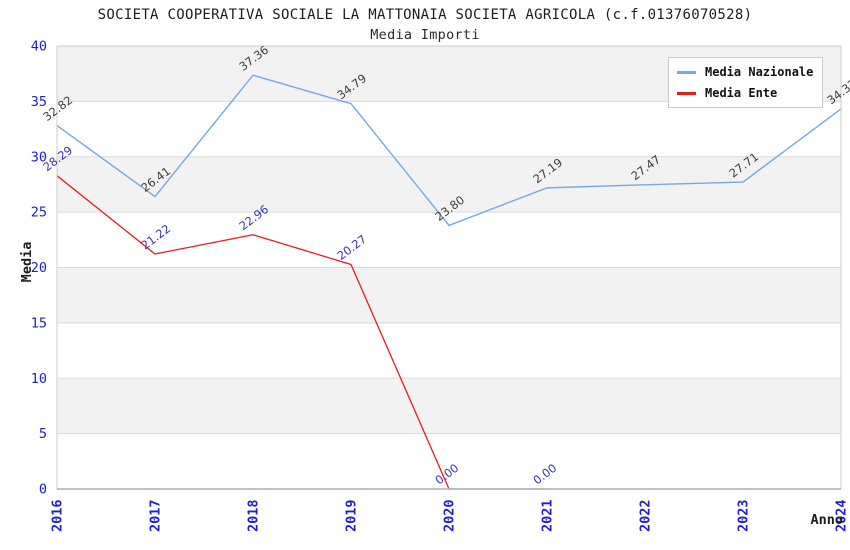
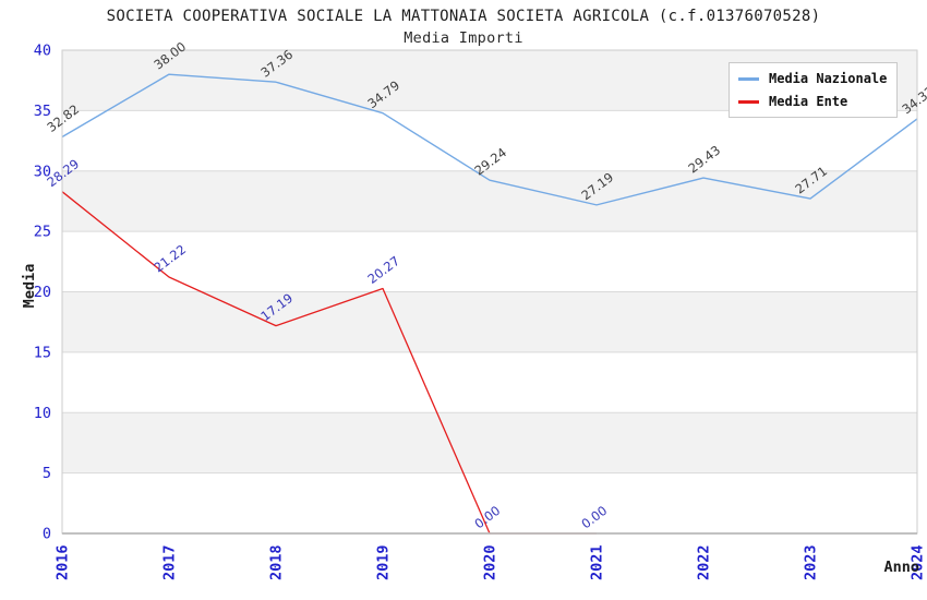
Media Nazionale/2017: 26.41 -> 38.00
Media Ente/2018: 22.96 -> 17.19
Media Nazionale/2020: 23.80 -> 29.24
Media Nazionale/2022: 27.47 -> 29.43
